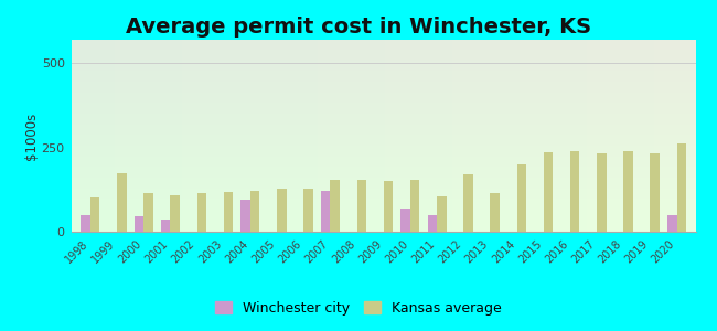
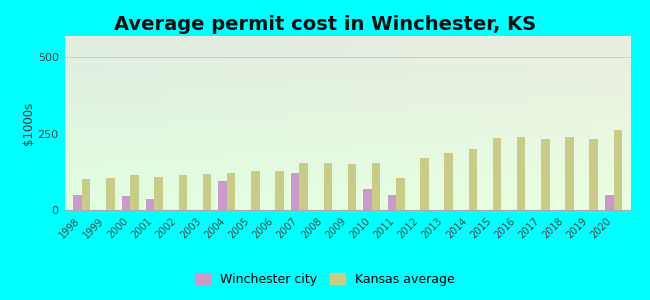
Kansas average/1999: 175 -> 105
Kansas average/2013: 115 -> 188
